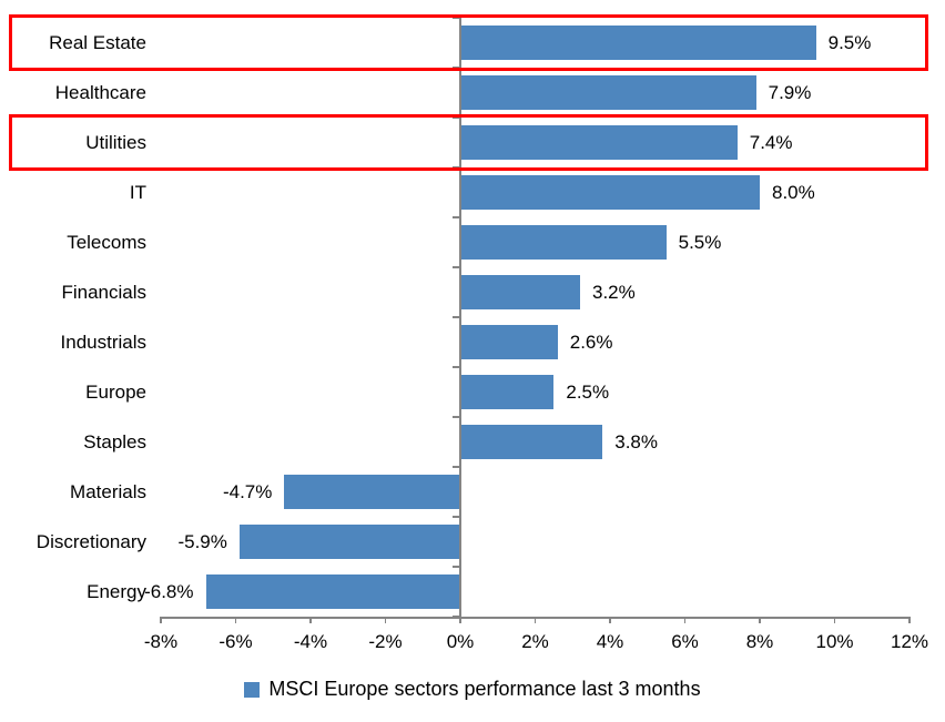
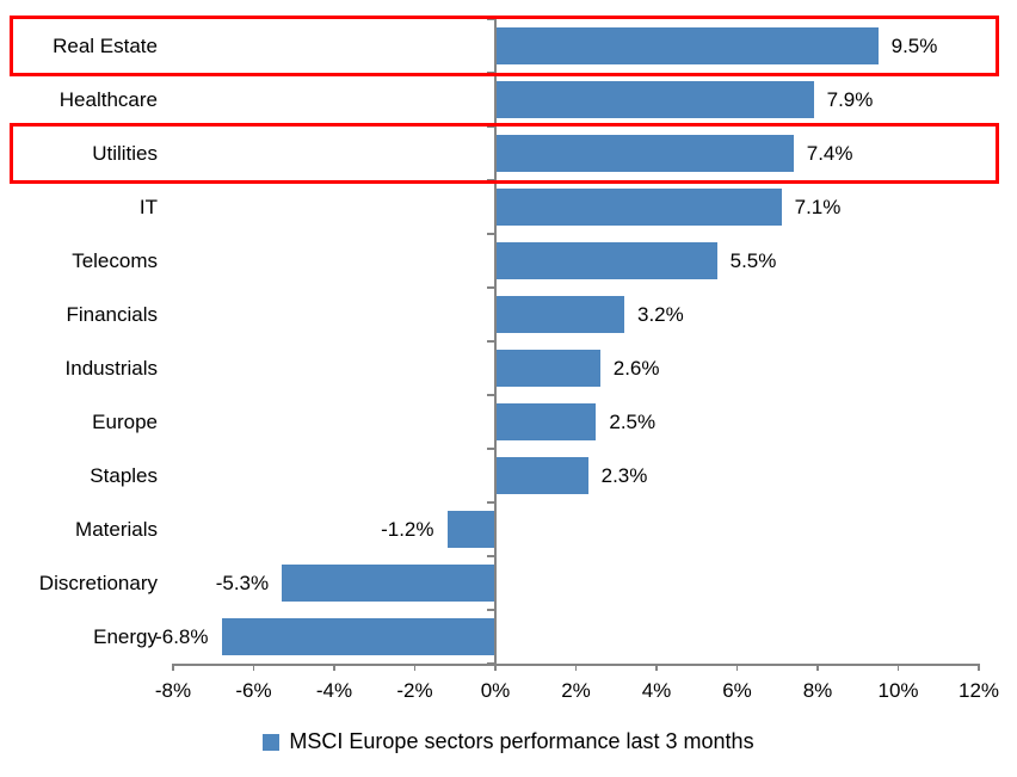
IT: 8.0% -> 7.1%
Staples: 3.8% -> 2.3%
Materials: -4.7% -> -1.2%
Discretionary: -5.9% -> -5.3%
